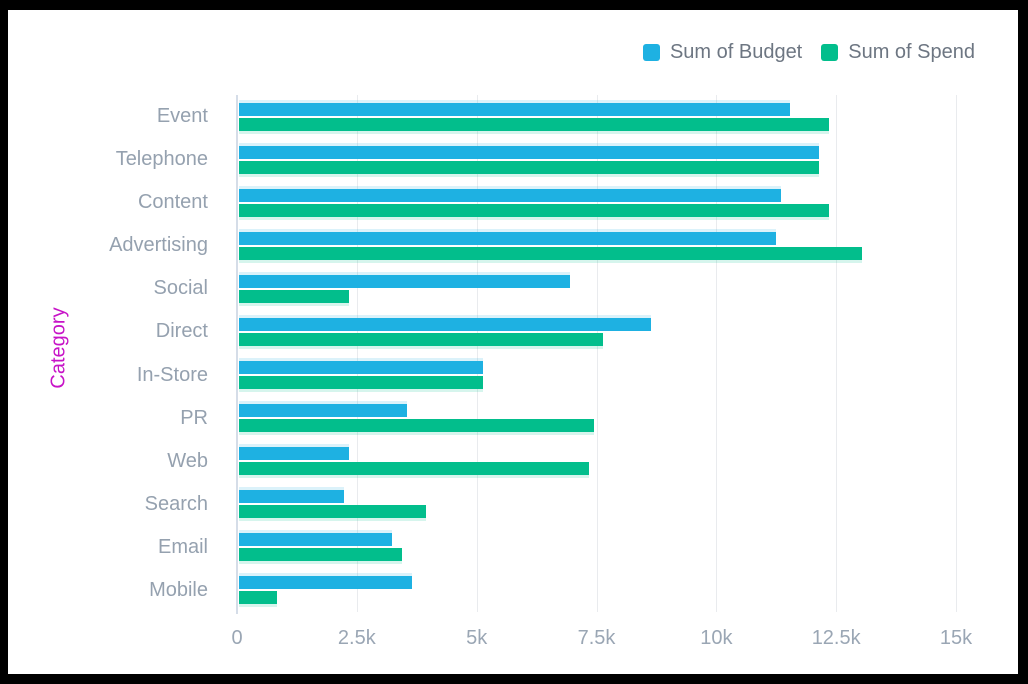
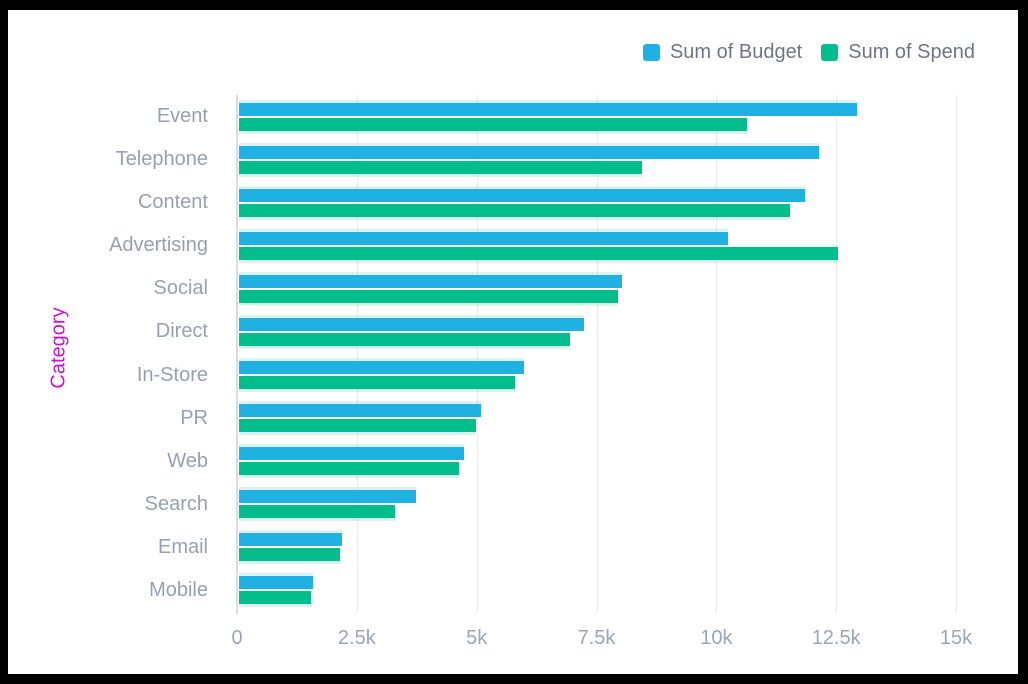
Sum of Budget/Event: 11.5k -> 12.9k
Sum of Spend/Event: 12.3k -> 10.6k
Sum of Spend/Telephone: 12.1k -> 8.4k
Sum of Budget/Content: 11.3k -> 11.8k
Sum of Spend/Content: 12.3k -> 11.5k
Sum of Budget/Advertising: 11.2k -> 10.2k
Sum of Spend/Advertising: 13.0k -> 12.5k
Sum of Budget/Social: 6.9k -> 8.0k
Sum of Spend/Social: 2.3k -> 7.9k
Sum of Budget/Direct: 8.6k -> 7.2k
Sum of Spend/Direct: 7.6k -> 6.9k
Sum of Budget/In-Store: 5.1k -> 6.0k
Sum of Spend/In-Store: 5.1k -> 5.8k
Sum of Budget/PR: 3.5k -> 5.0k
Sum of Spend/PR: 7.4k -> 5.0k
Sum of Budget/Web: 2.3k -> 4.7k
Sum of Spend/Web: 7.3k -> 4.6k
Sum of Budget/Search: 2.2k -> 3.7k
Sum of Spend/Search: 3.9k -> 3.2k
Sum of Budget/Email: 3.2k -> 2.2k
Sum of Spend/Email: 3.4k -> 2.1k
Sum of Budget/Mobile: 3.6k -> 1.6k
Sum of Spend/Mobile: 0.8k -> 1.5k
